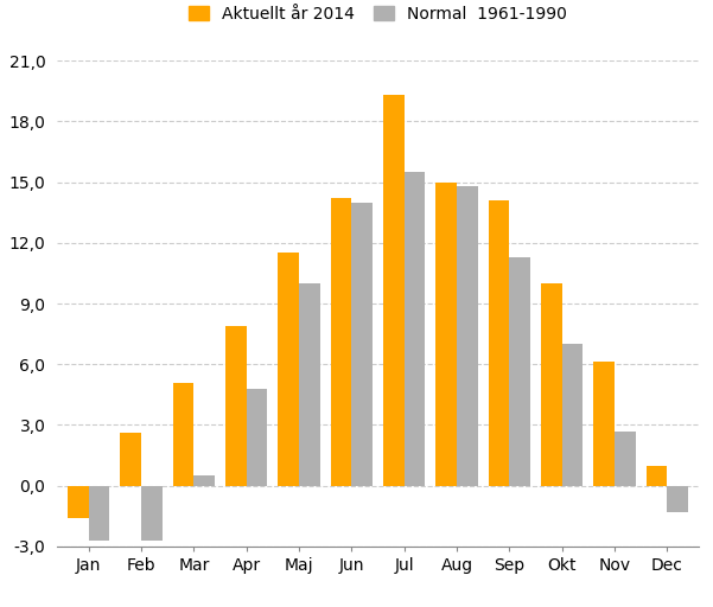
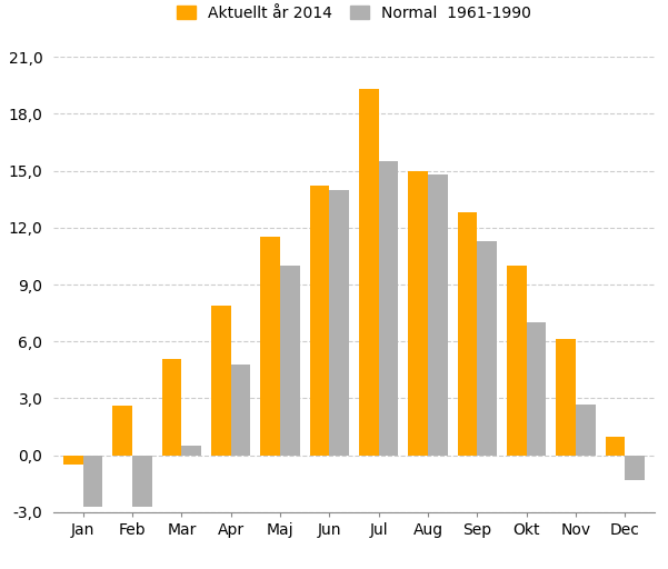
Aktuellt år 2014/Jan: -1,6 -> -0,5
Aktuellt år 2014/Sep: 14,1 -> 12,8
